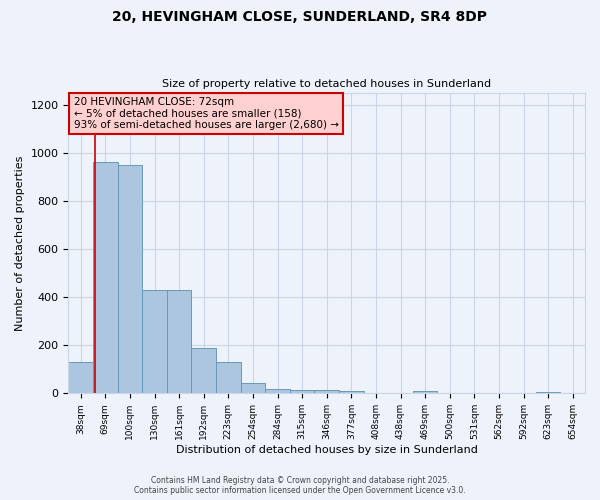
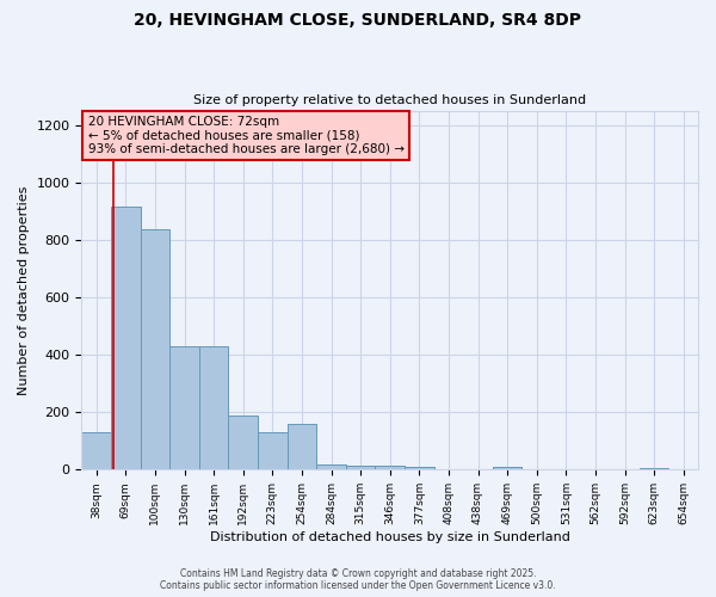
69sqm: 960 -> 915
100sqm: 950 -> 835
254sqm: 45 -> 160
